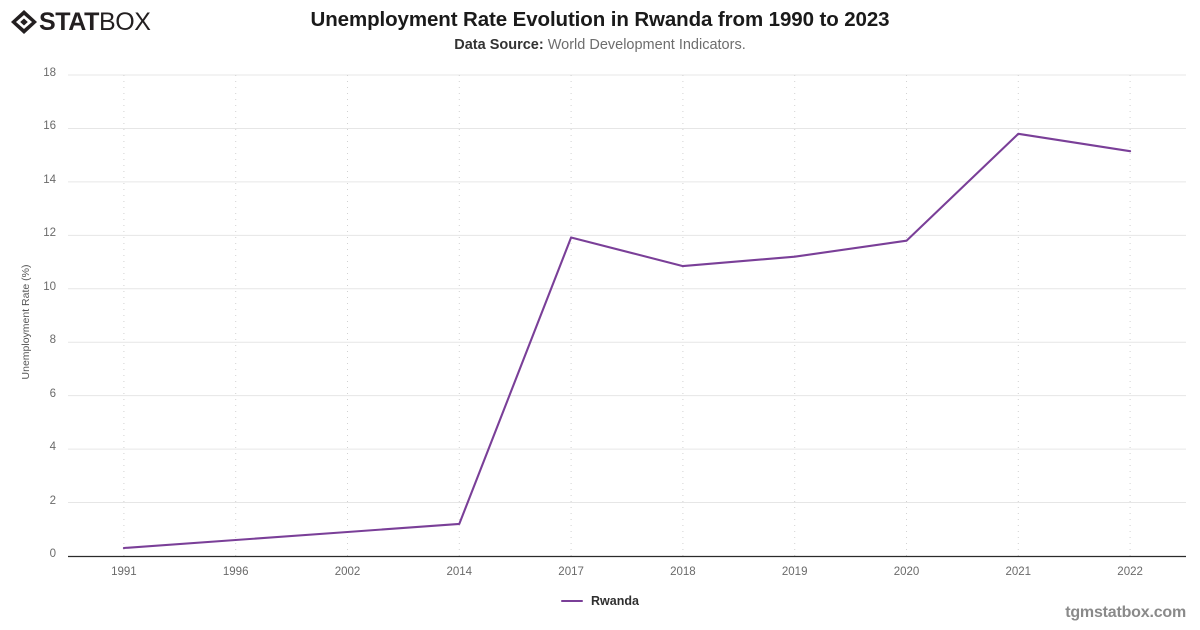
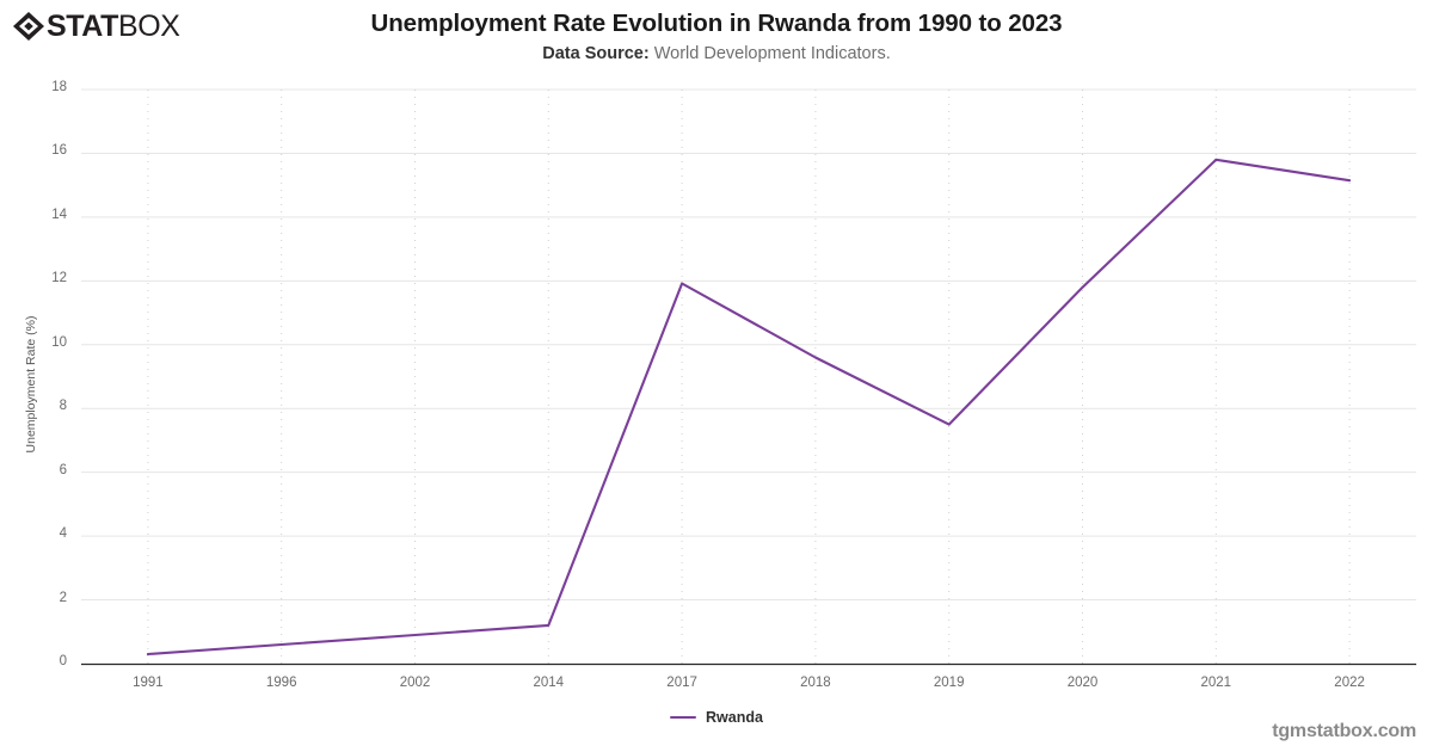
2018: 10.8 -> 9.6
2019: 11.2 -> 7.5
